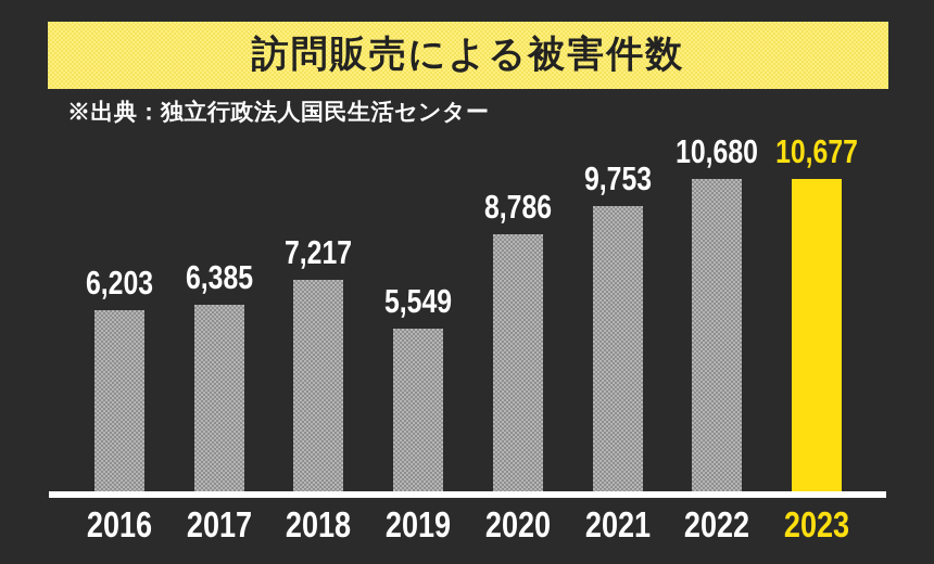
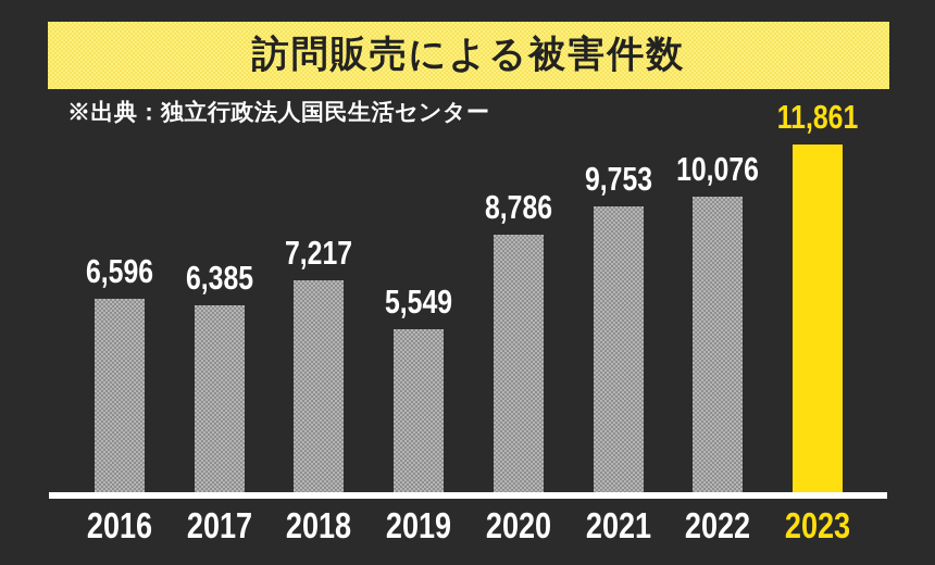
2016: 6,203 -> 6,596
2022: 10,680 -> 10,076
2023: 10,677 -> 11,861
